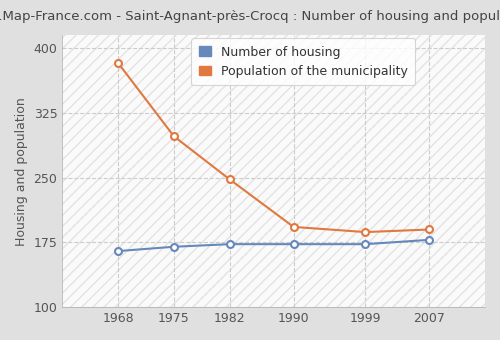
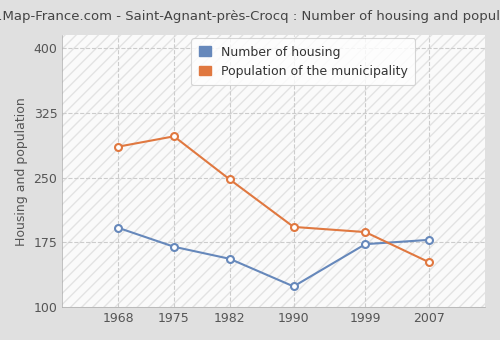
Number of housing/1968: 165 -> 192
Population of the municipality/1968: 383 -> 286
Number of housing/1982: 173 -> 156
Number of housing/1990: 173 -> 124
Population of the municipality/2007: 190 -> 152
